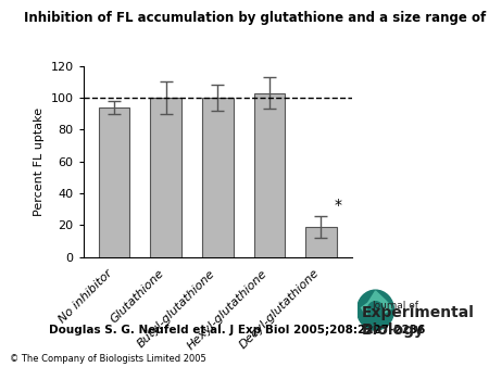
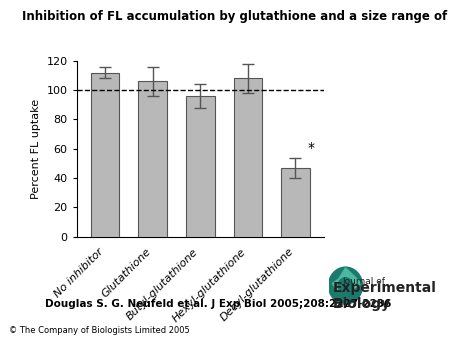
No inhibitor: 94 -> 112
Glutathione: 100 -> 106
Butyl-glutathione: 100 -> 96
Hexyl-glutathione: 103 -> 108
Decyl-glutathione: 19 -> 47
